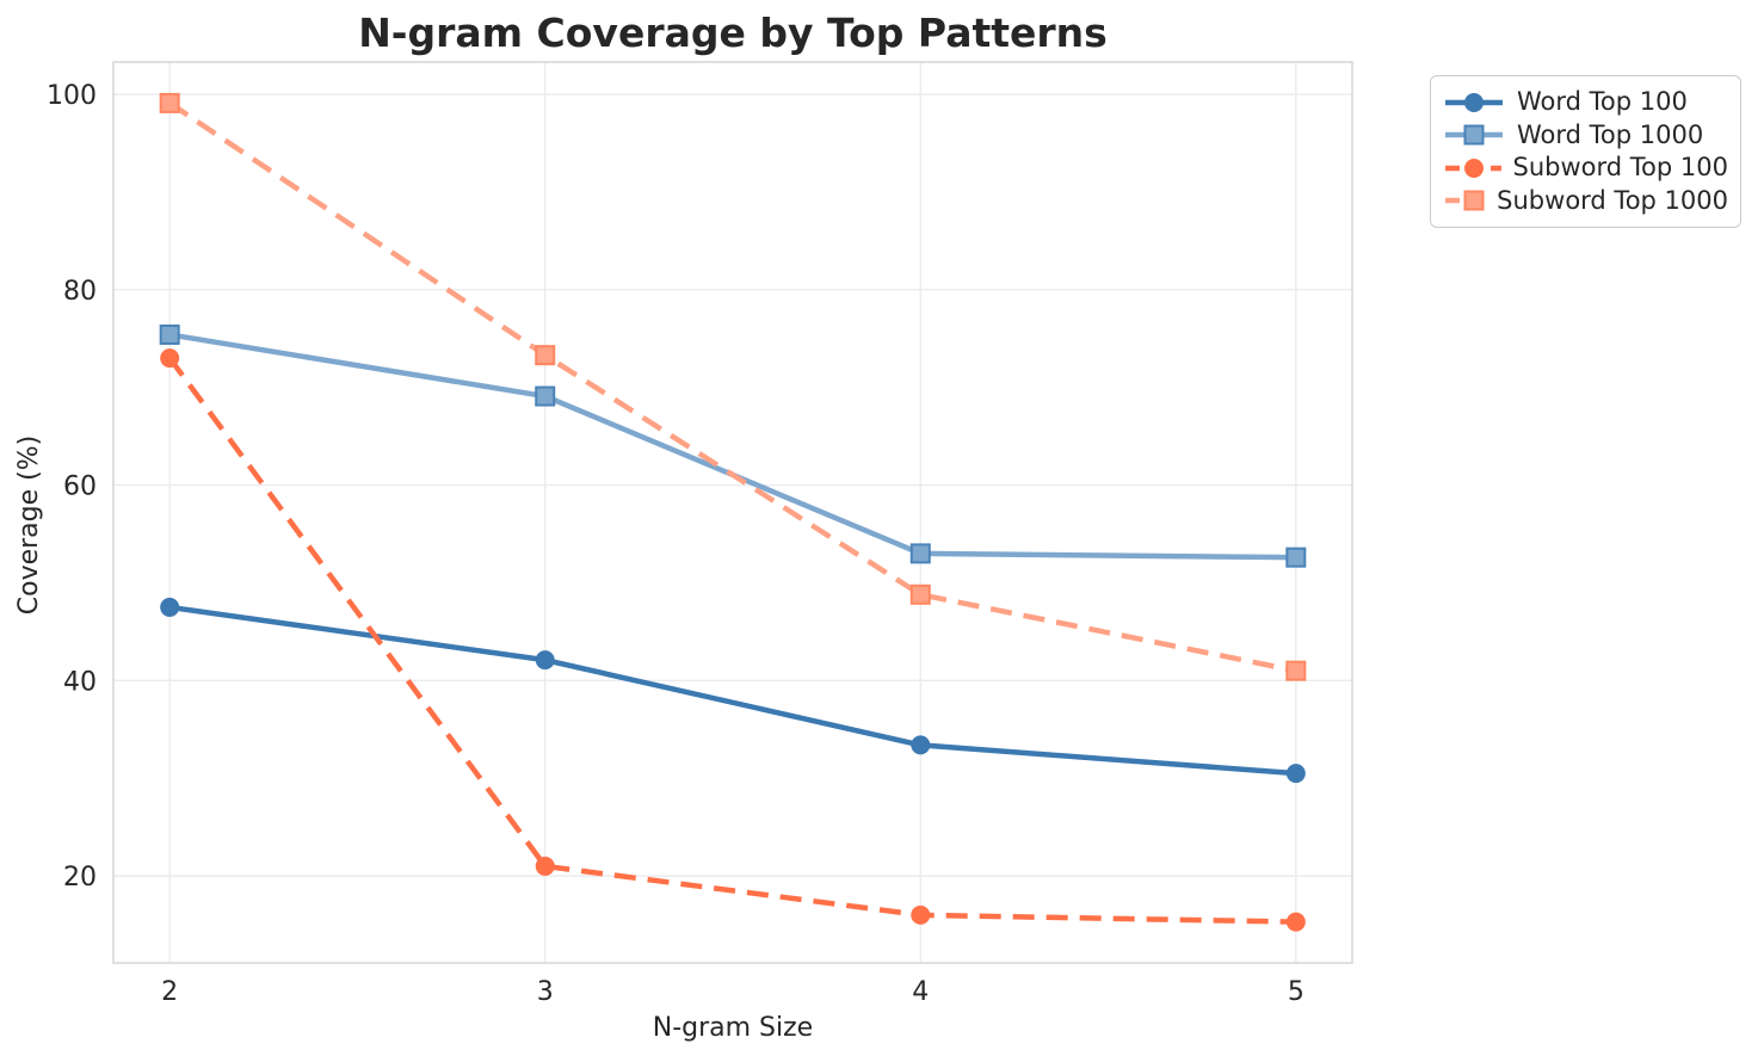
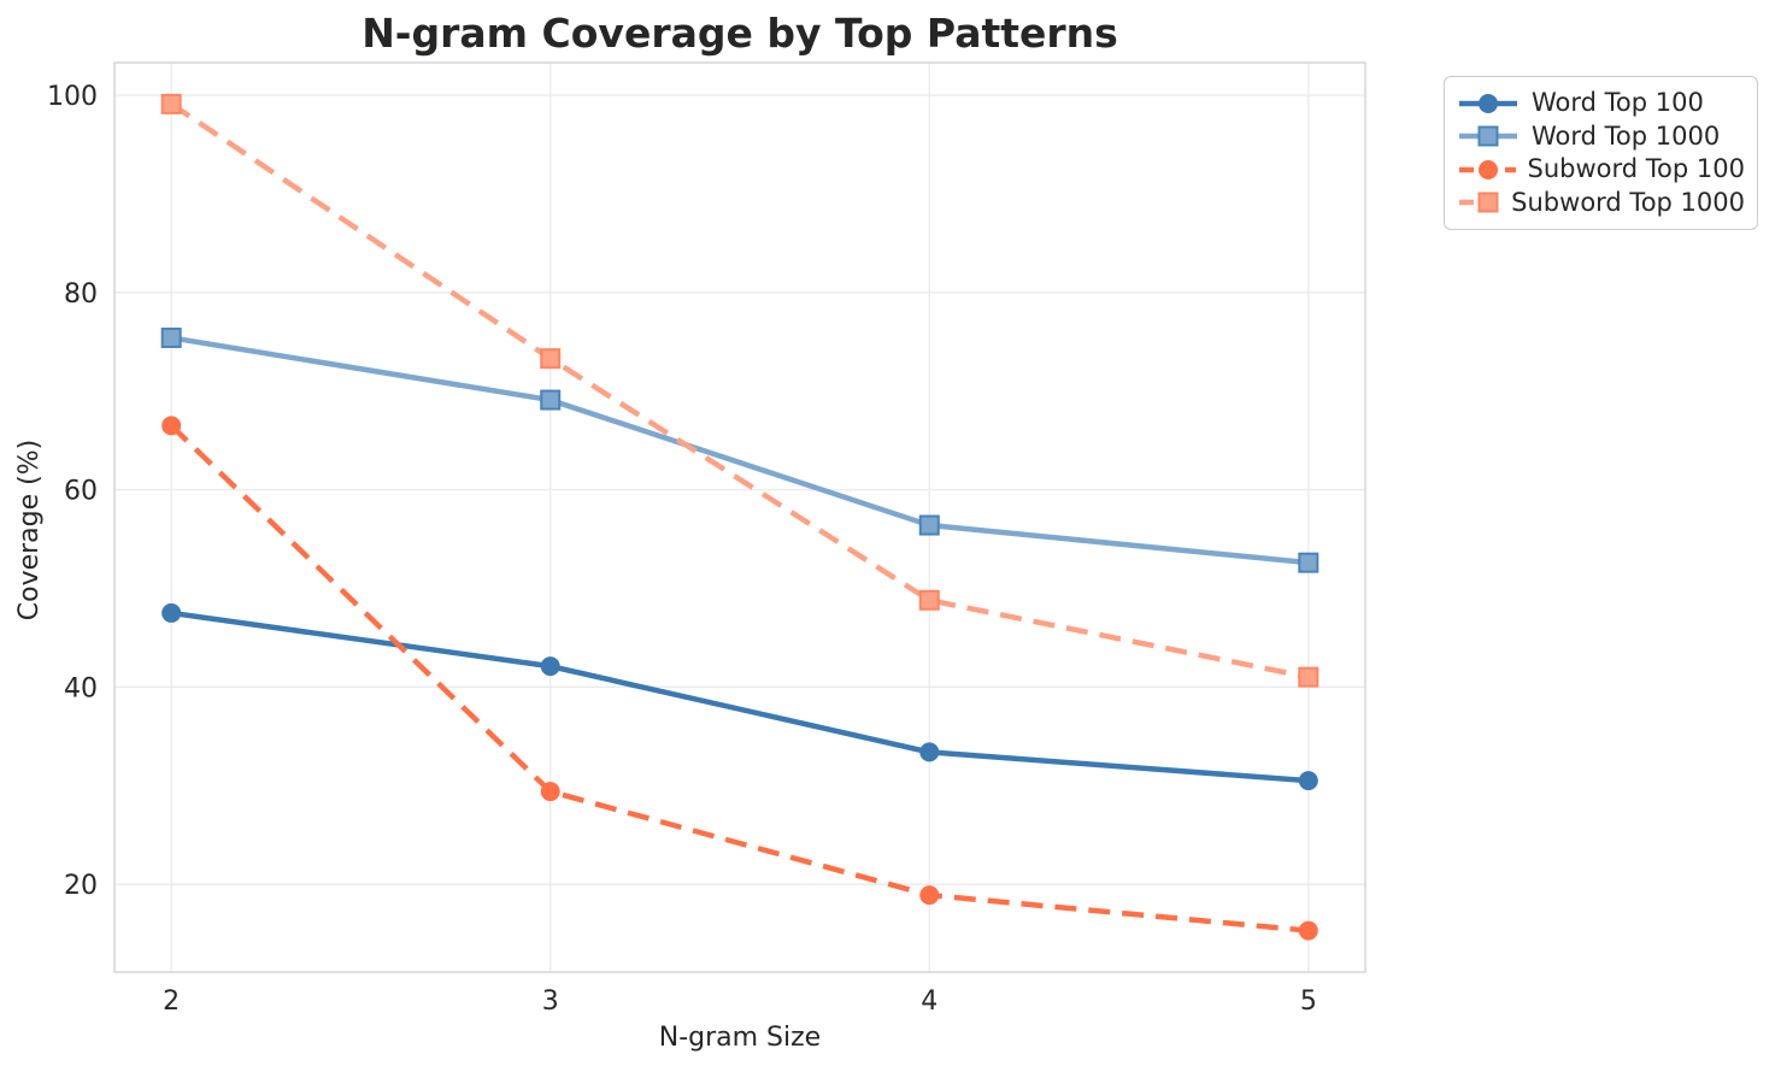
Subword Top 100/2: 73 -> 66
Subword Top 100/3: 21 -> 29
Word Top 1000/4: 53 -> 56
Subword Top 100/4: 16 -> 19
